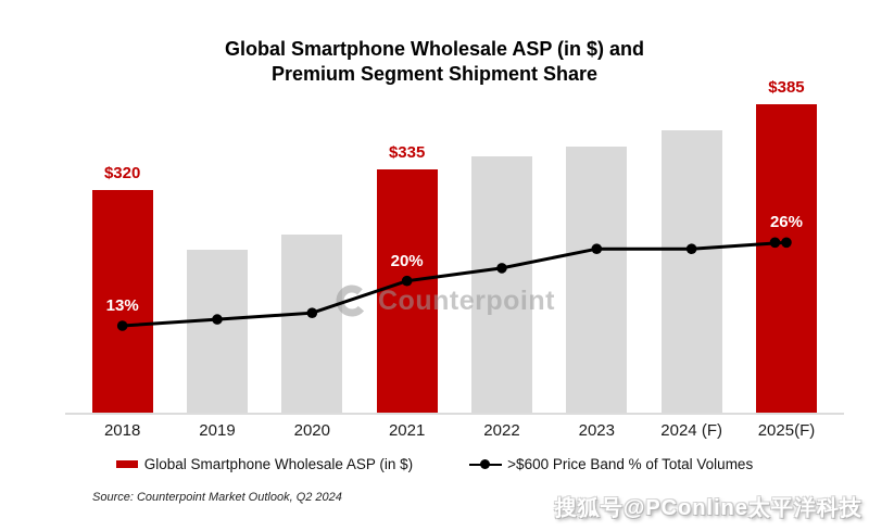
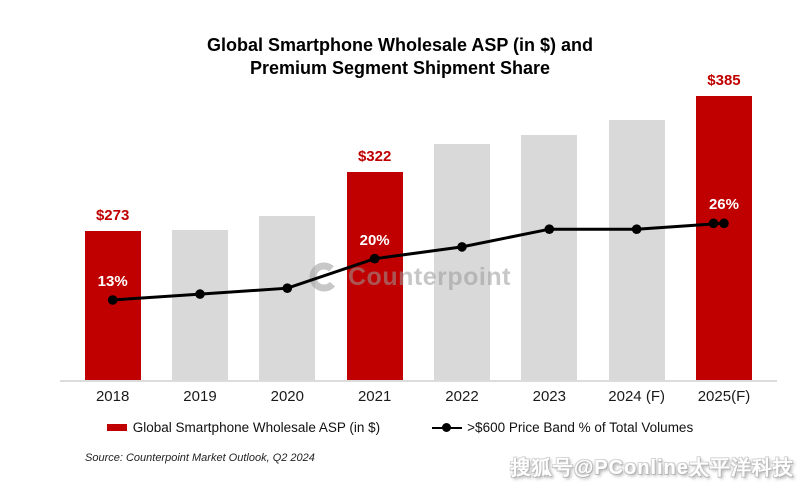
Global Smartphone Wholesale ASP (in $)/2018: $320 -> $273
Global Smartphone Wholesale ASP (in $)/2021: $335 -> $322
